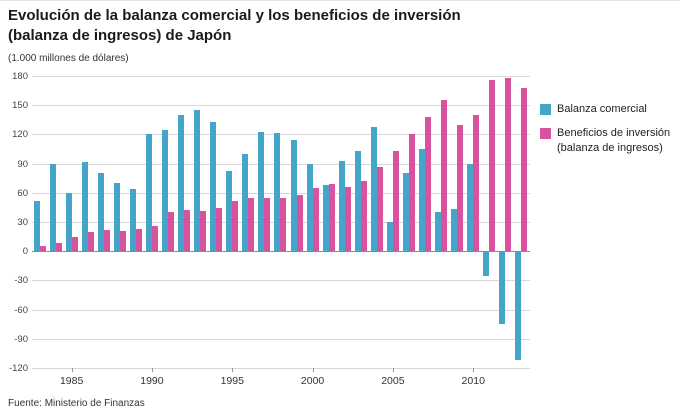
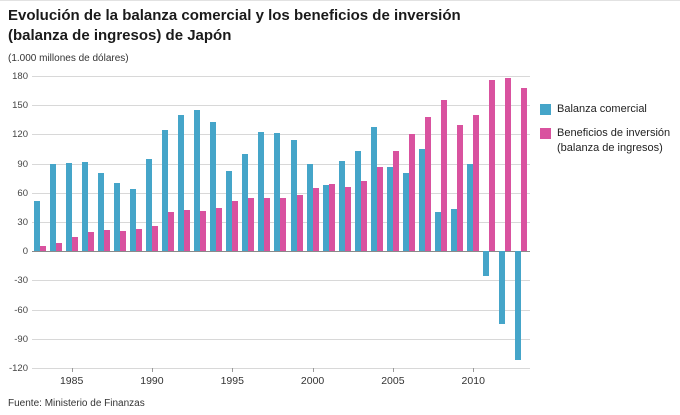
Balanza comercial/1985: 60 -> 90
Balanza comercial/1990: 120 -> 100
Balanza comercial/2005: 30 -> 90
